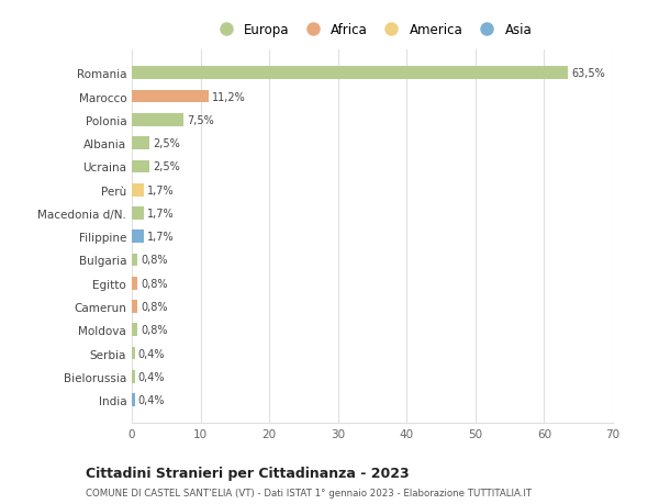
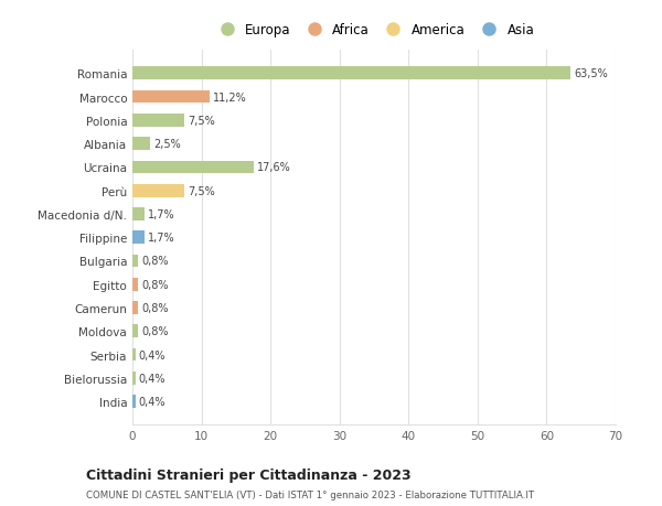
Ucraina: 2,5% -> 17,6%
Perù: 1,7% -> 7,5%
